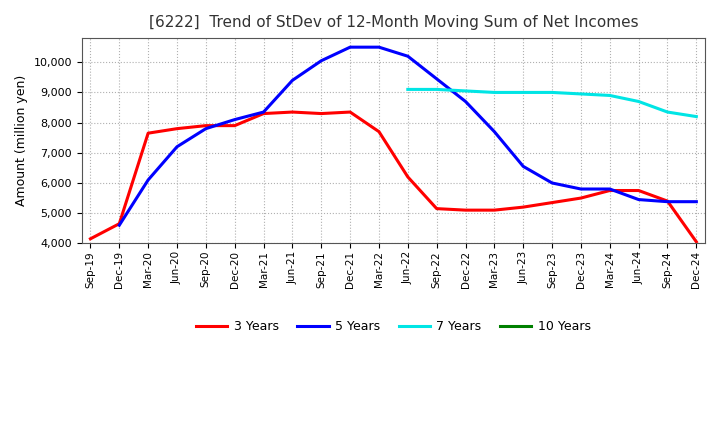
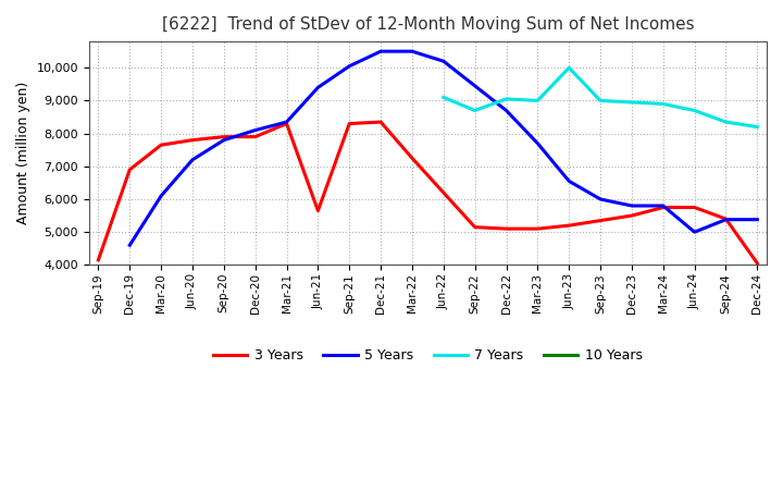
3 Years/Dec-19: 4,650 -> 6,900
3 Years/Jun-21: 8,350 -> 5,650
3 Years/Mar-22: 7,700 -> 7,250
7 Years/Sep-22: 9,100 -> 8,700
7 Years/Jun-23: 9,000 -> 10,000
5 Years/Jun-24: 5,450 -> 5,000
